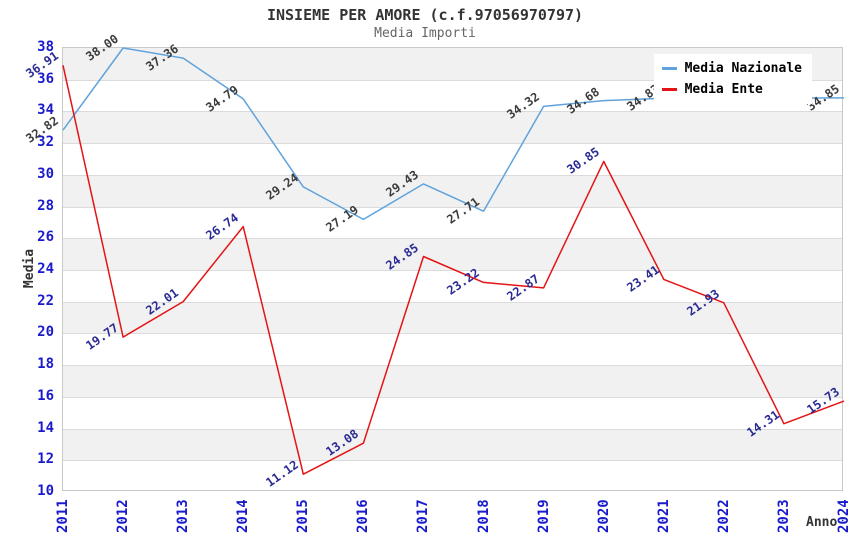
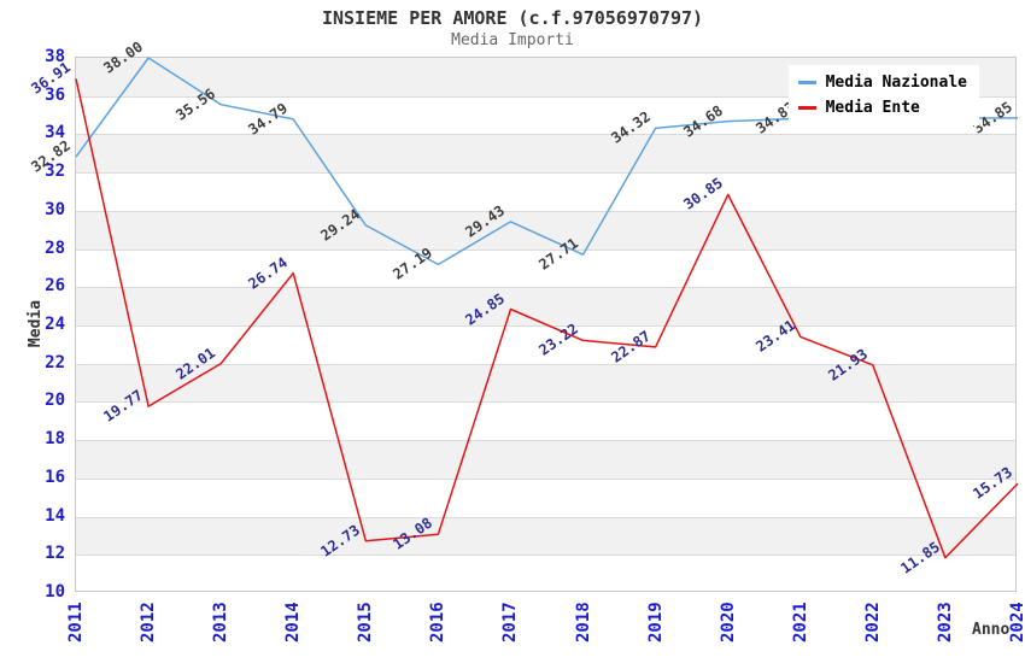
Media Nazionale/2013: 37.36 -> 35.56
Media Ente/2015: 11.12 -> 12.73
Media Ente/2023: 14.31 -> 11.85
